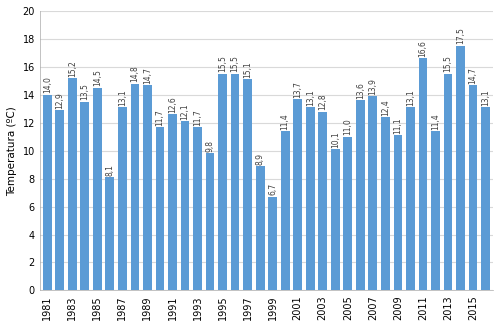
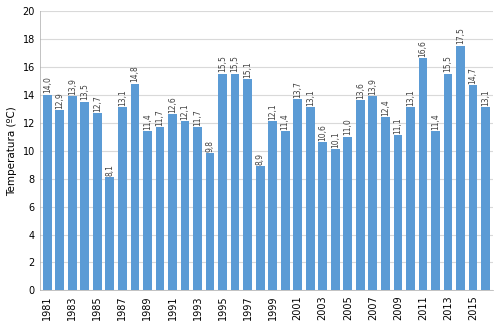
1983: 15,2 -> 13,9
1985: 14,5 -> 12,7
1989: 14,7 -> 11,4
1999: 6,7 -> 12,1
2003: 12,8 -> 10,6
